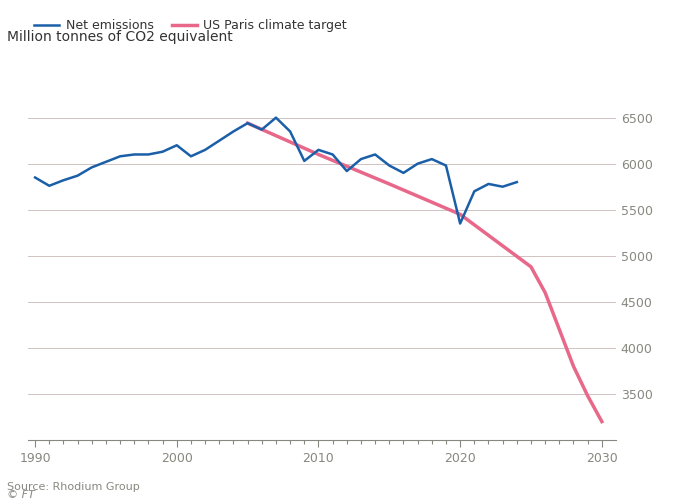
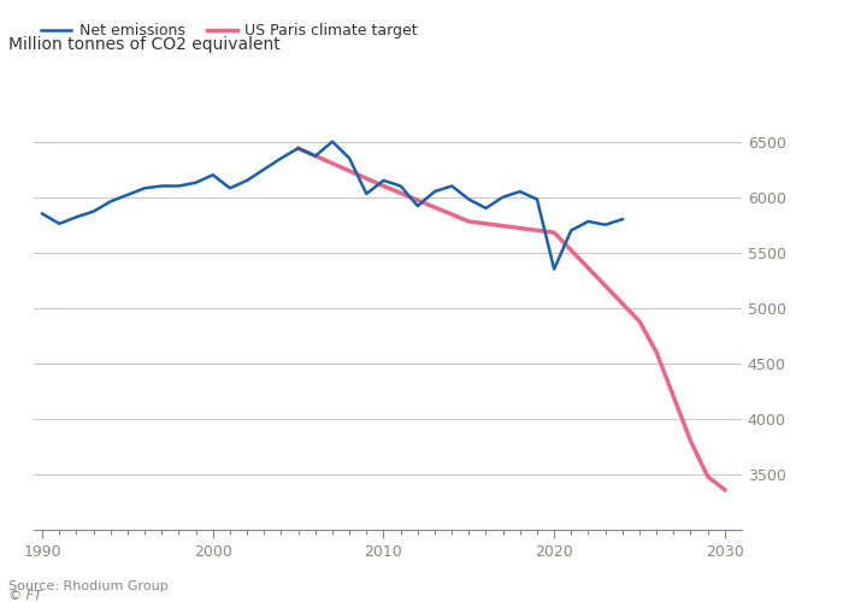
US Paris climate target/2020: 5450 -> 5680
US Paris climate target/2030: 3200 -> 3360
